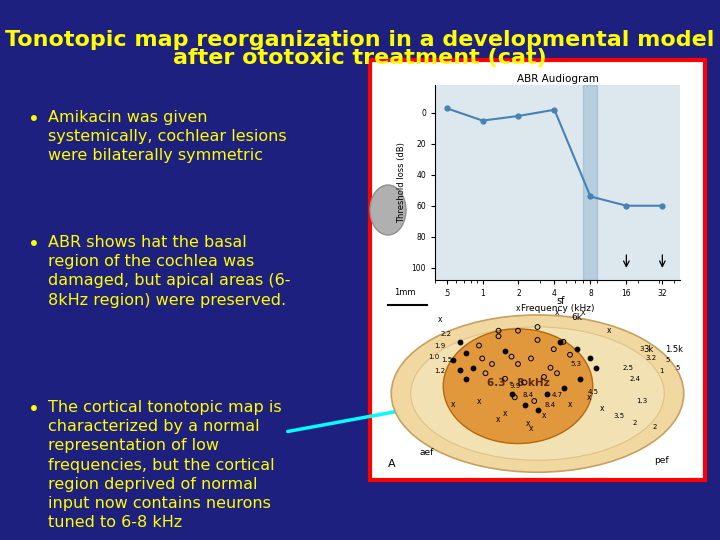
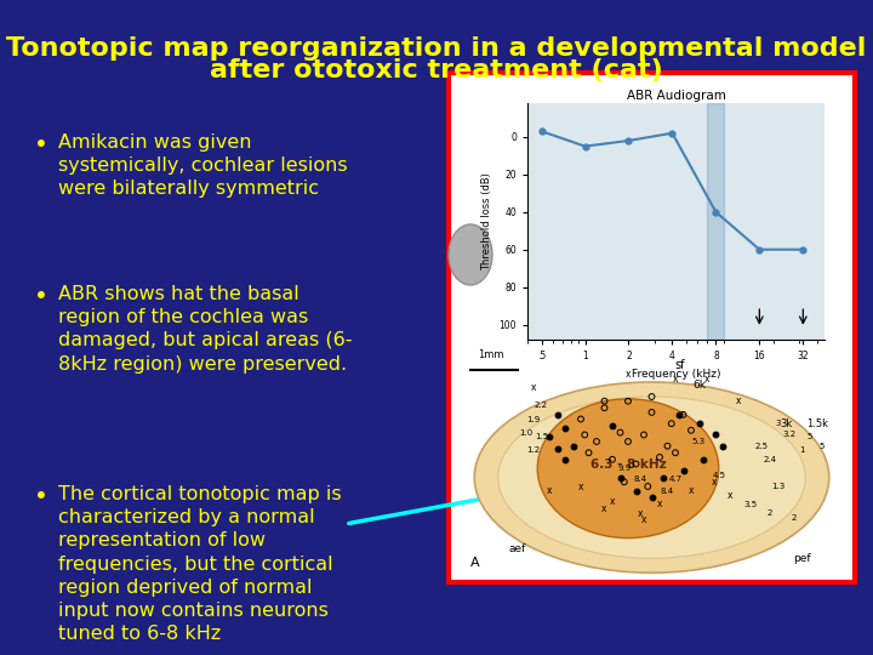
ABR Audiogram/8: 54 -> 40
